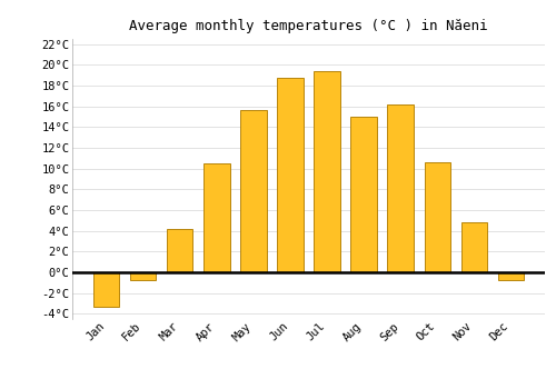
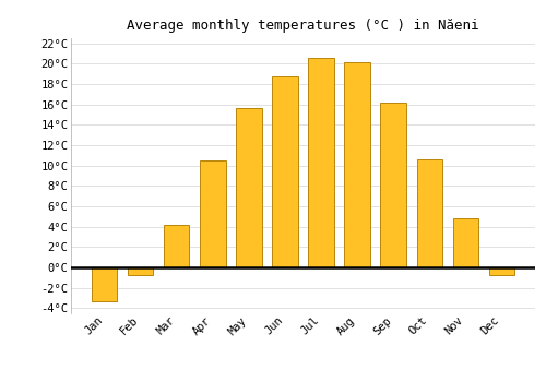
Jul: 19.4°C -> 20.6°C
Aug: 15.0°C -> 20.1°C
